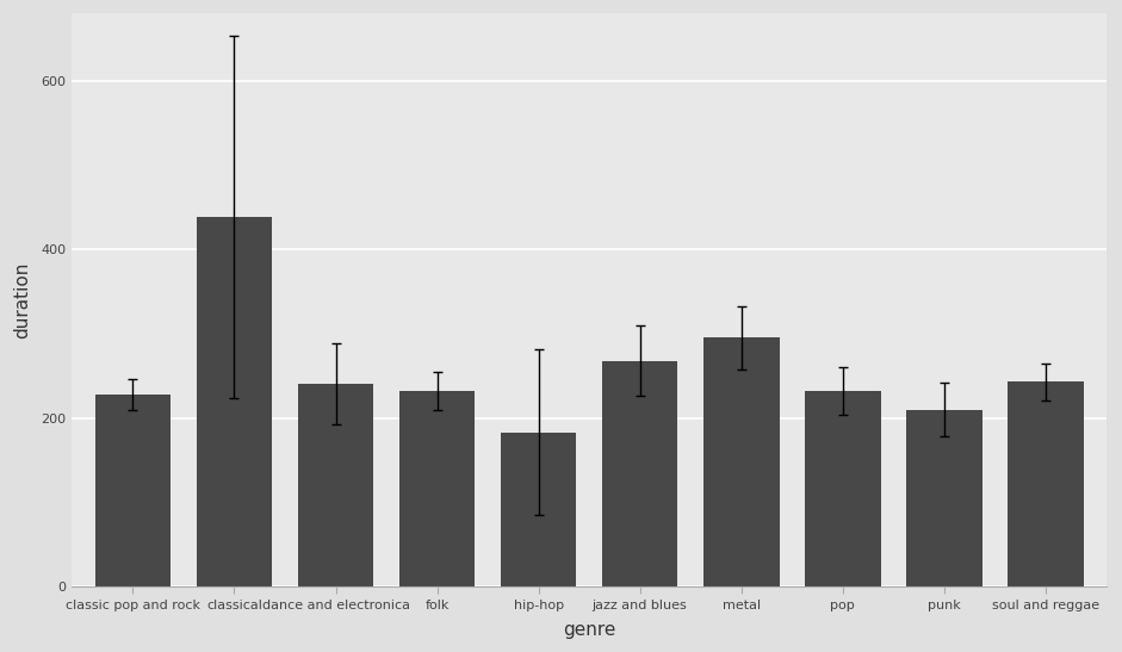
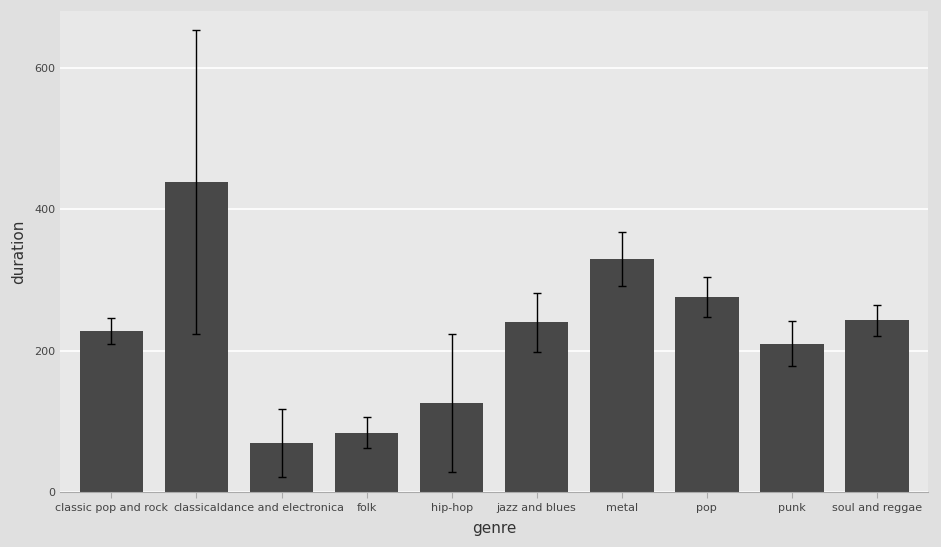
dance and electronica: 240 -> 70
folk: 232 -> 84
hip-hop: 183 -> 126
jazz and blues: 268 -> 240
metal: 295 -> 330
pop: 232 -> 276
